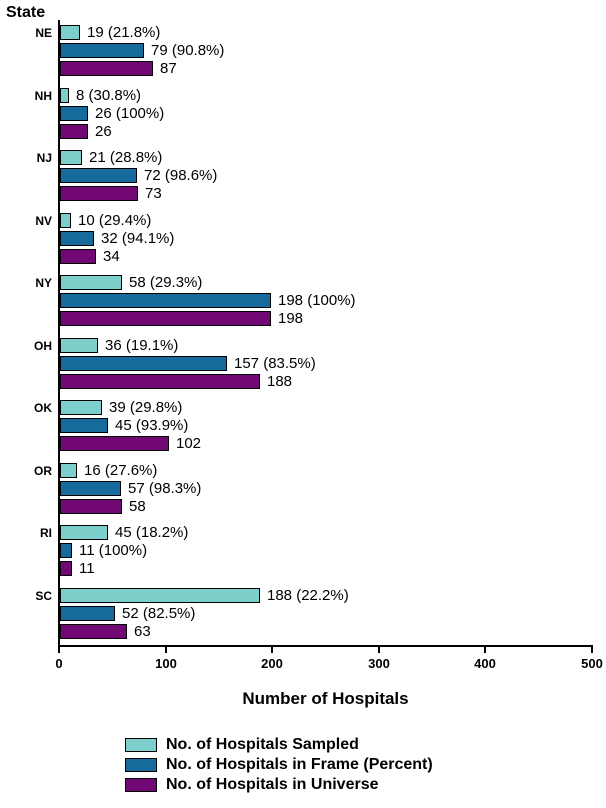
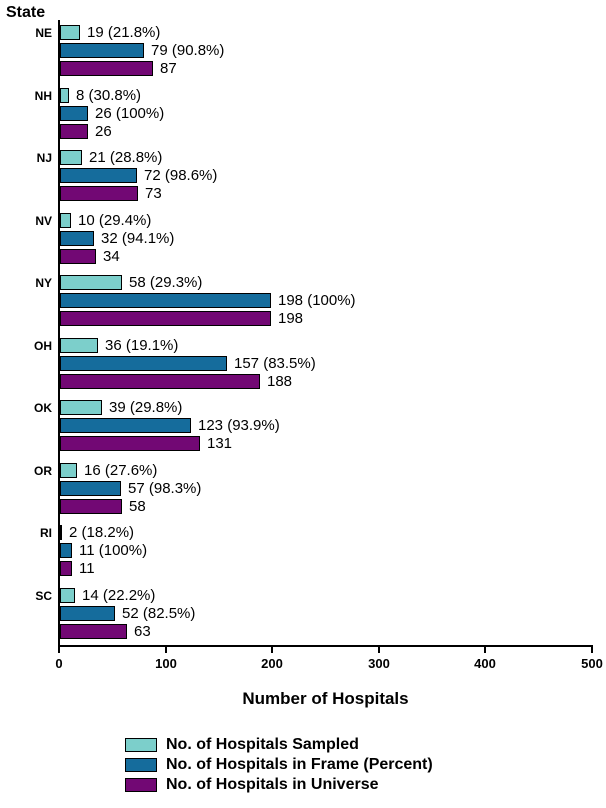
No. of Hospitals in Frame (Percent)/OK: 45 -> 123
No. of Hospitals in Universe/OK: 102 -> 131
No. of Hospitals Sampled/RI: 45 -> 2
No. of Hospitals Sampled/SC: 188 -> 14
